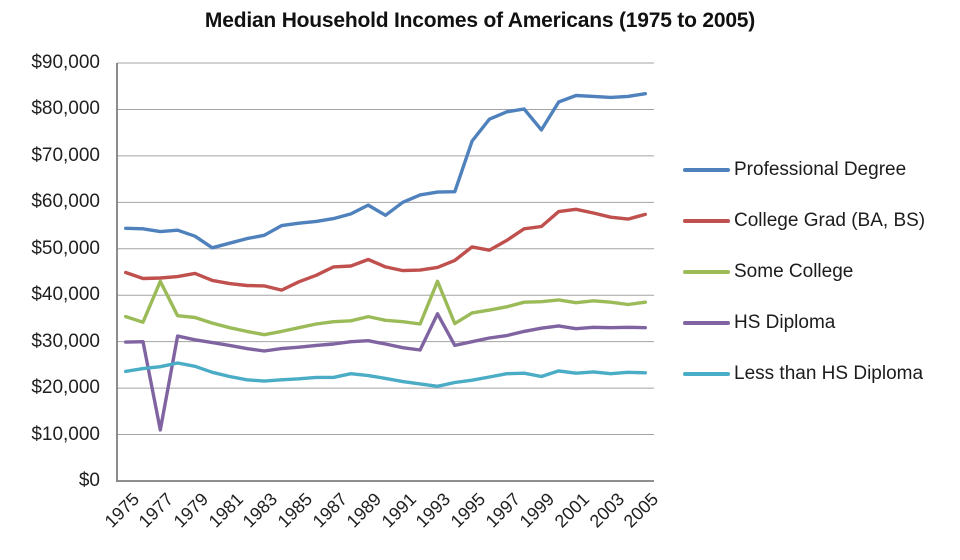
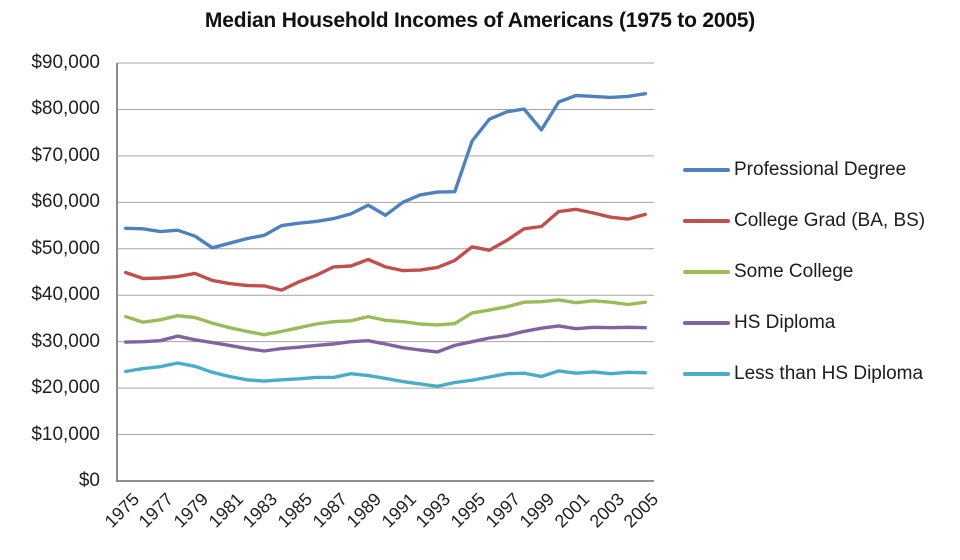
Some College/1977: $43000 -> $35000
HS Diploma/1977: $11000 -> $30000
Some College/1993: $43000 -> $34000
HS Diploma/1993: $36000 -> $28000
